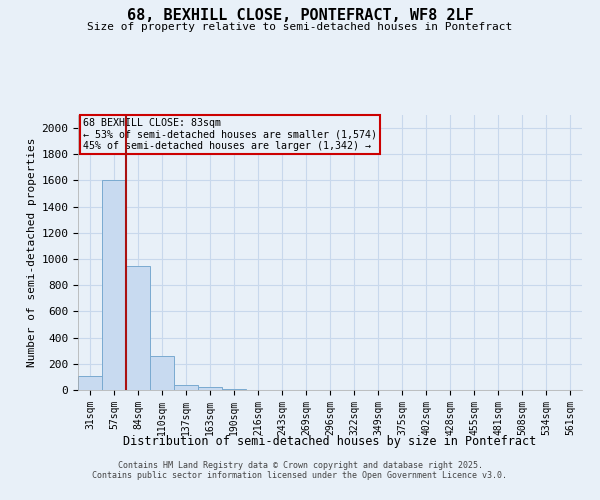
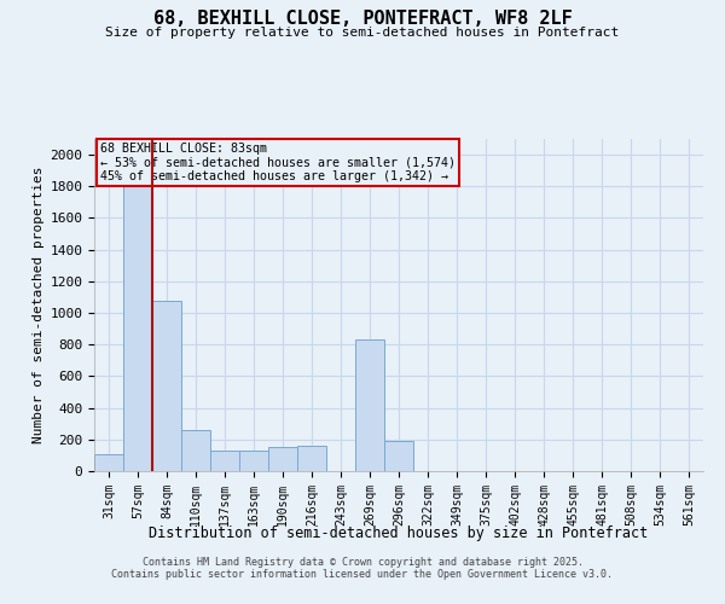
57sqm: 1600 -> 1800
84sqm: 950 -> 1080
137sqm: 40 -> 130
163sqm: 20 -> 130
190sqm: 10 -> 150
216sqm: 0 -> 160
269sqm: 0 -> 830
296sqm: 0 -> 190
